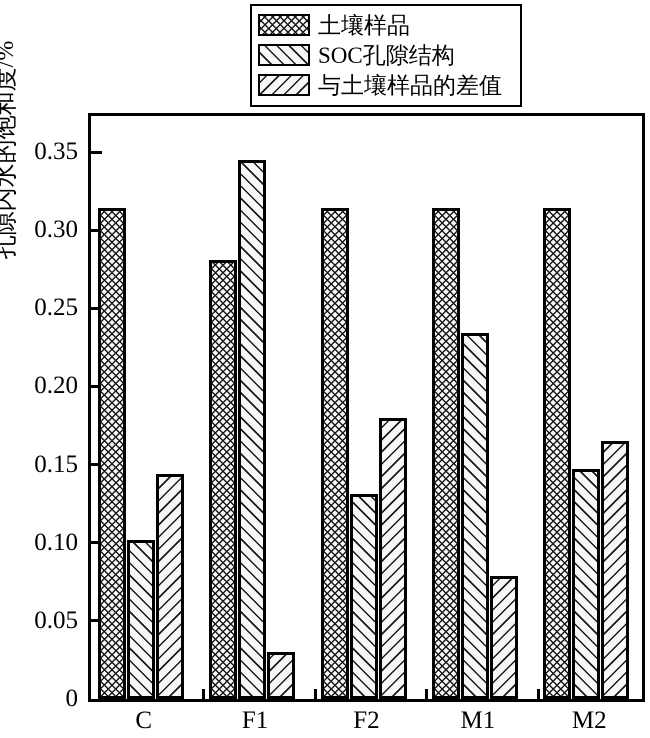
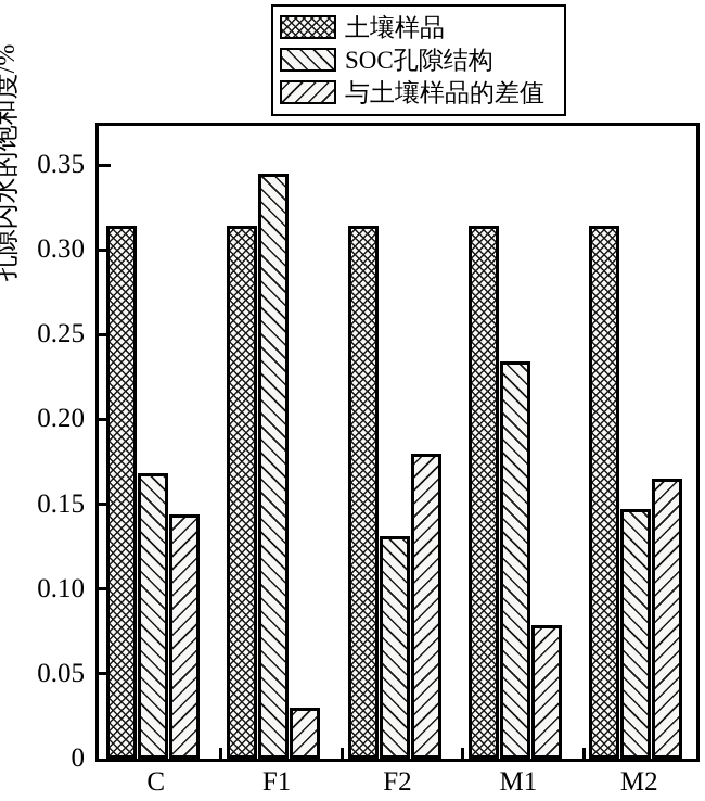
SOC孔隙结构/C: 0.102 -> 0.168
土壤样品/F1: 0.281 -> 0.314
